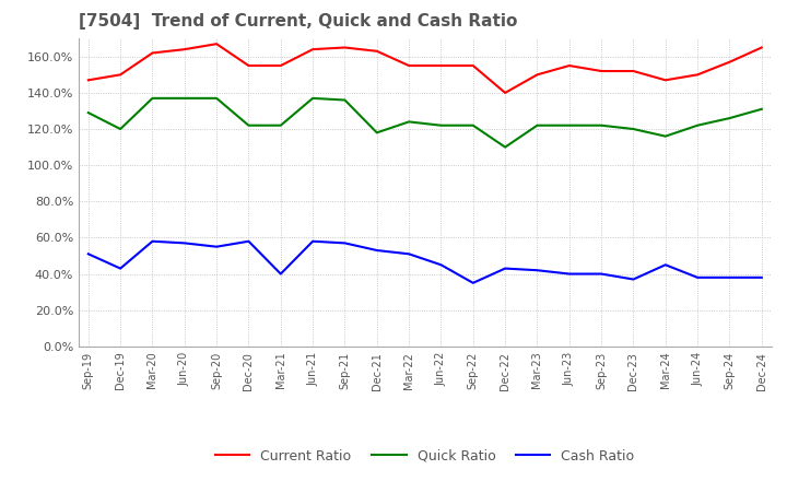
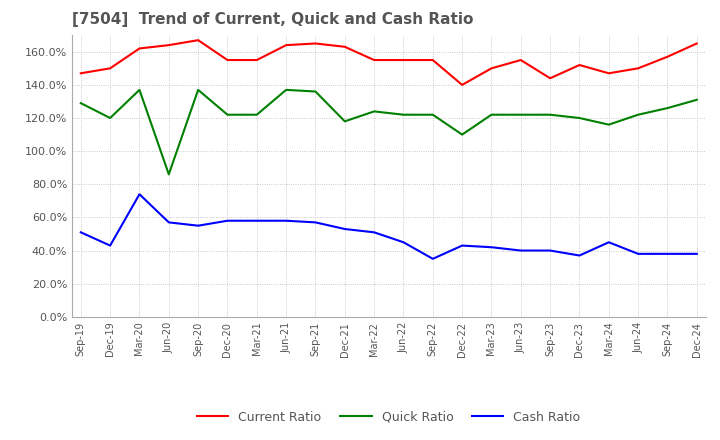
Cash Ratio/Mar-20: 58% -> 74%
Quick Ratio/Jun-20: 137% -> 86%
Cash Ratio/Mar-21: 40% -> 58%
Current Ratio/Sep-23: 152% -> 144%
